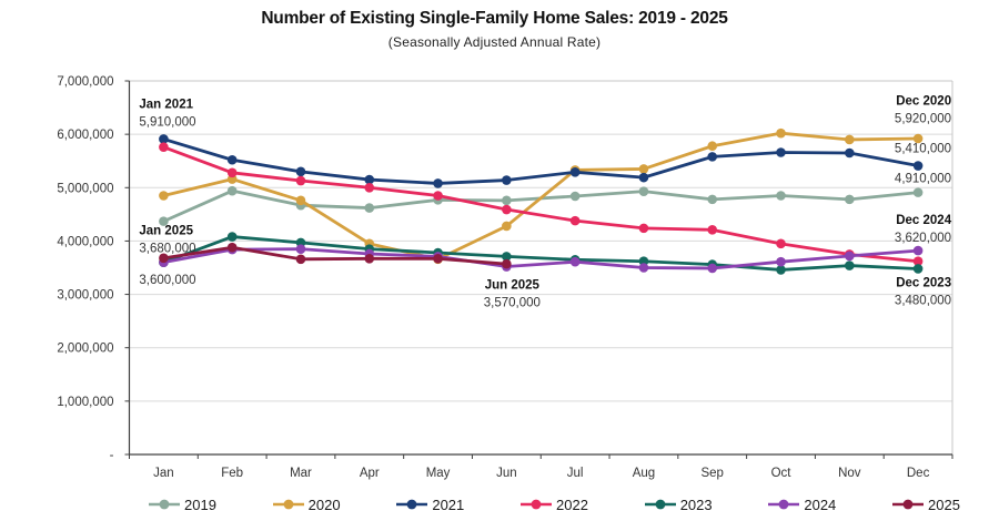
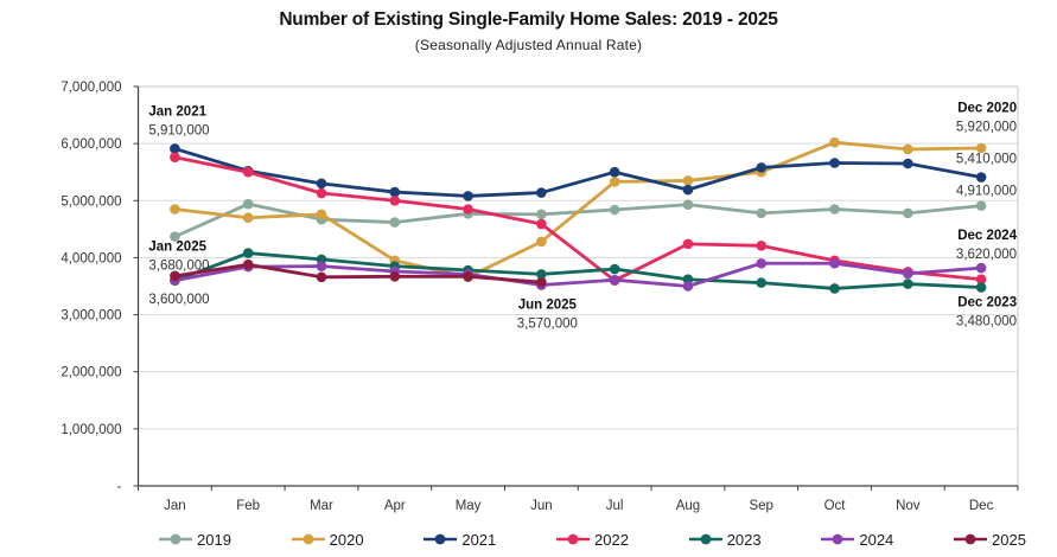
2020/Feb: 5200000 -> 4700000
2022/Feb: 5300000 -> 5500000
2021/Jul: 5300000 -> 5500000
2022/Jul: 4400000 -> 3600000
2023/Jul: 3600000 -> 3800000
2020/Sep: 5800000 -> 5500000
2024/Sep: 3500000 -> 3900000
2024/Oct: 3600000 -> 3900000
